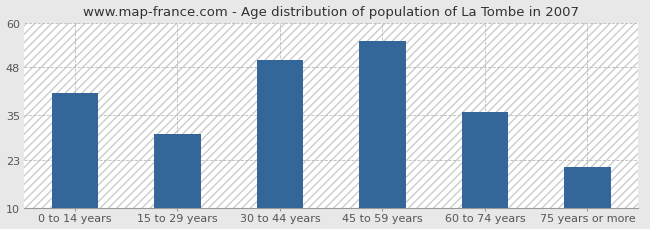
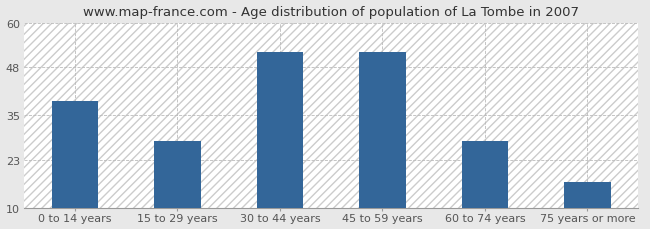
0 to 14 years: 41 -> 39
15 to 29 years: 30 -> 28
30 to 44 years: 50 -> 52
45 to 59 years: 55 -> 52
60 to 74 years: 36 -> 28
75 years or more: 21 -> 17
